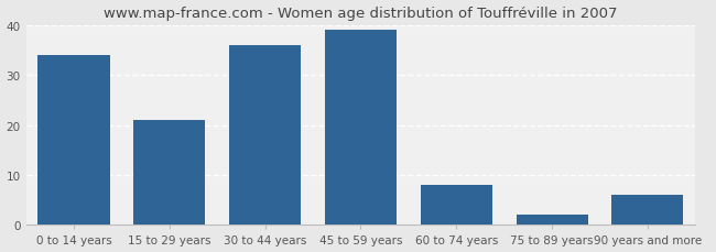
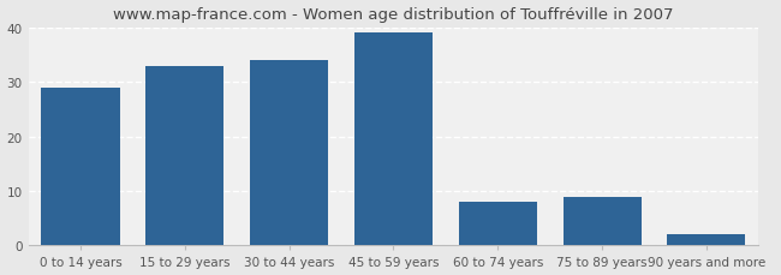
0 to 14 years: 34 -> 29
15 to 29 years: 21 -> 33
30 to 44 years: 36 -> 34
75 to 89 years: 2 -> 9
90 years and more: 6 -> 2
